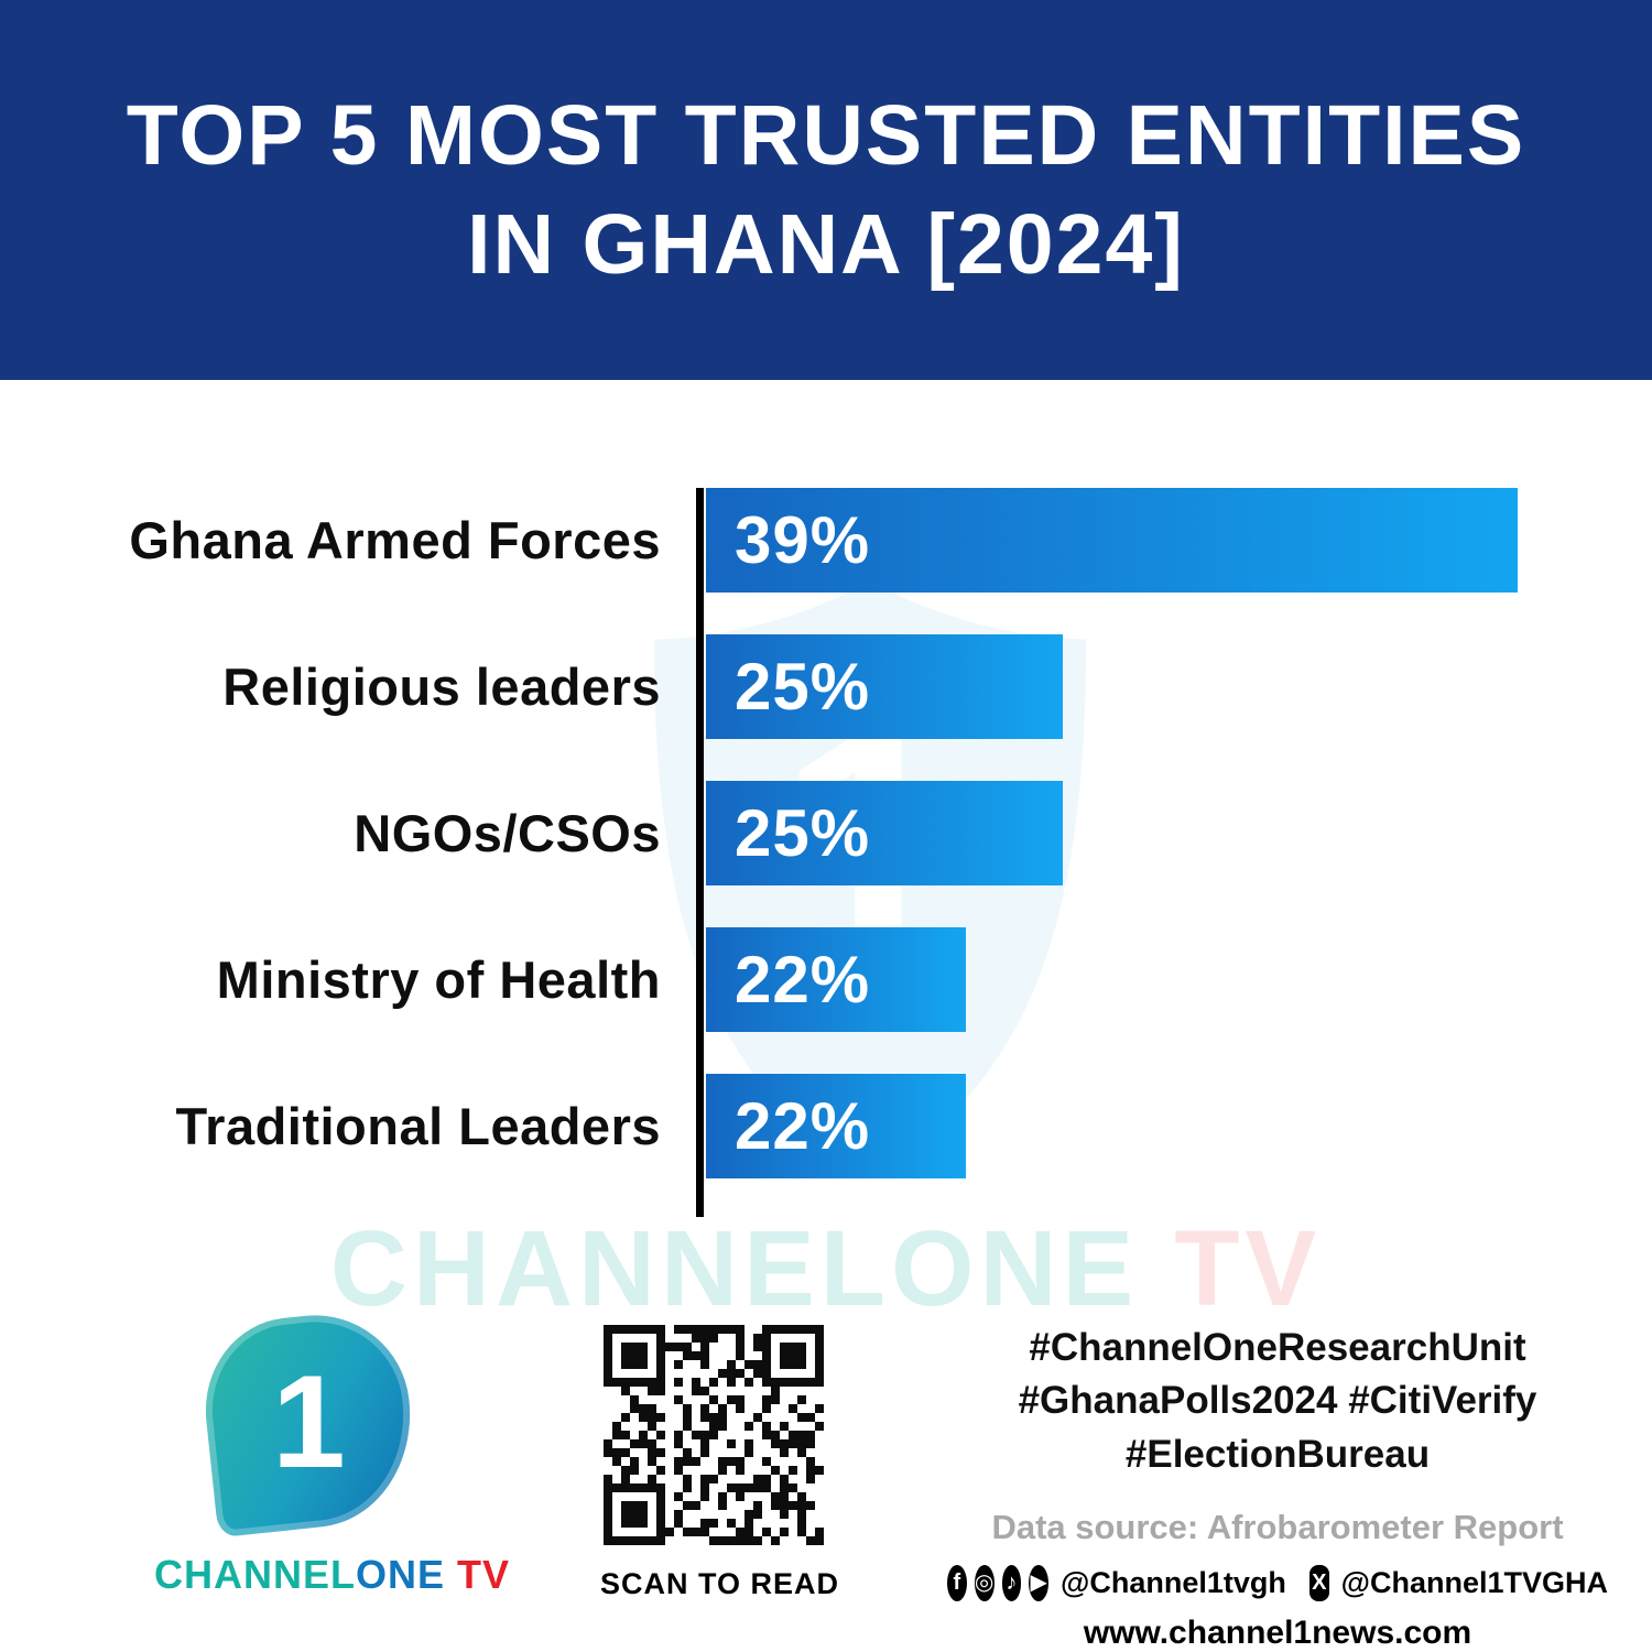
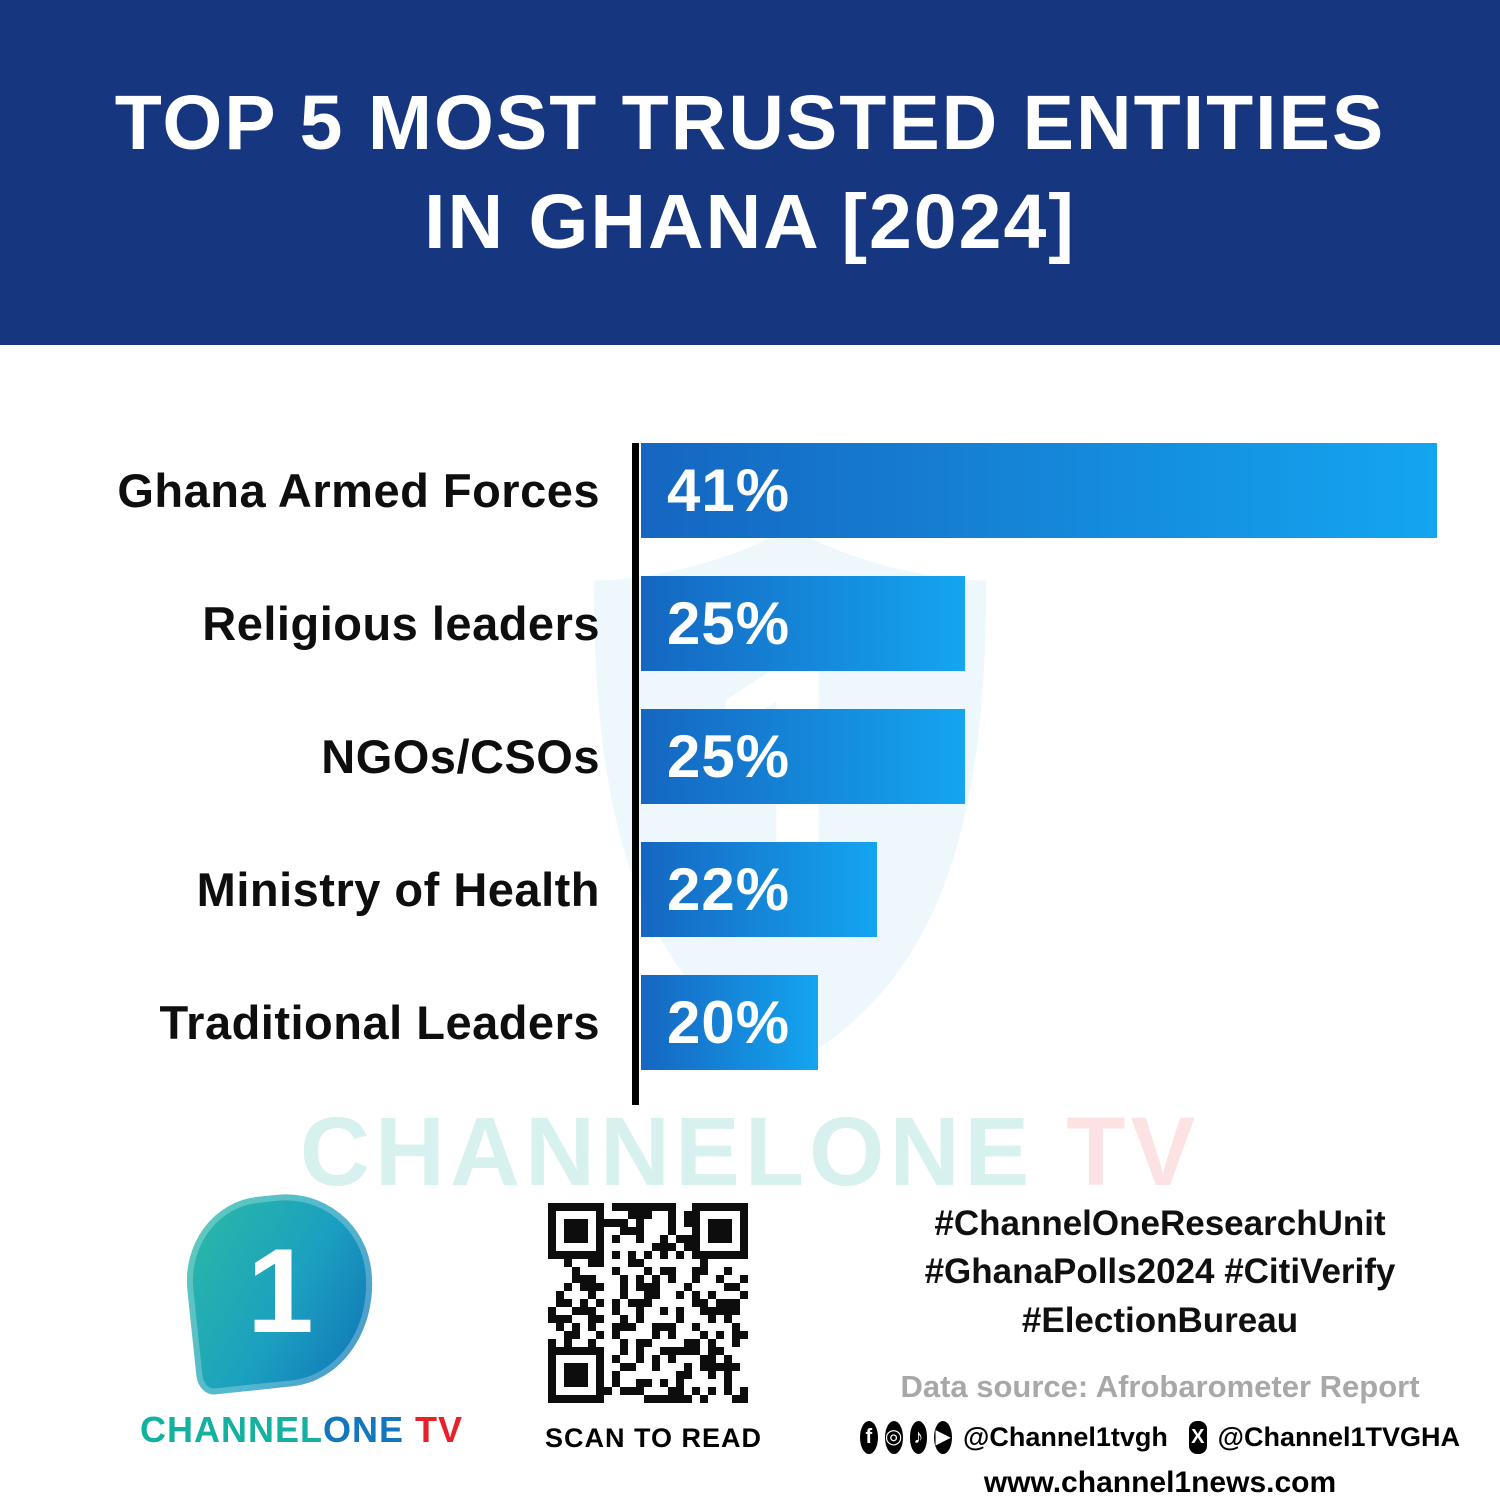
Ghana Armed Forces: 39% -> 41%
Traditional Leaders: 22% -> 20%
